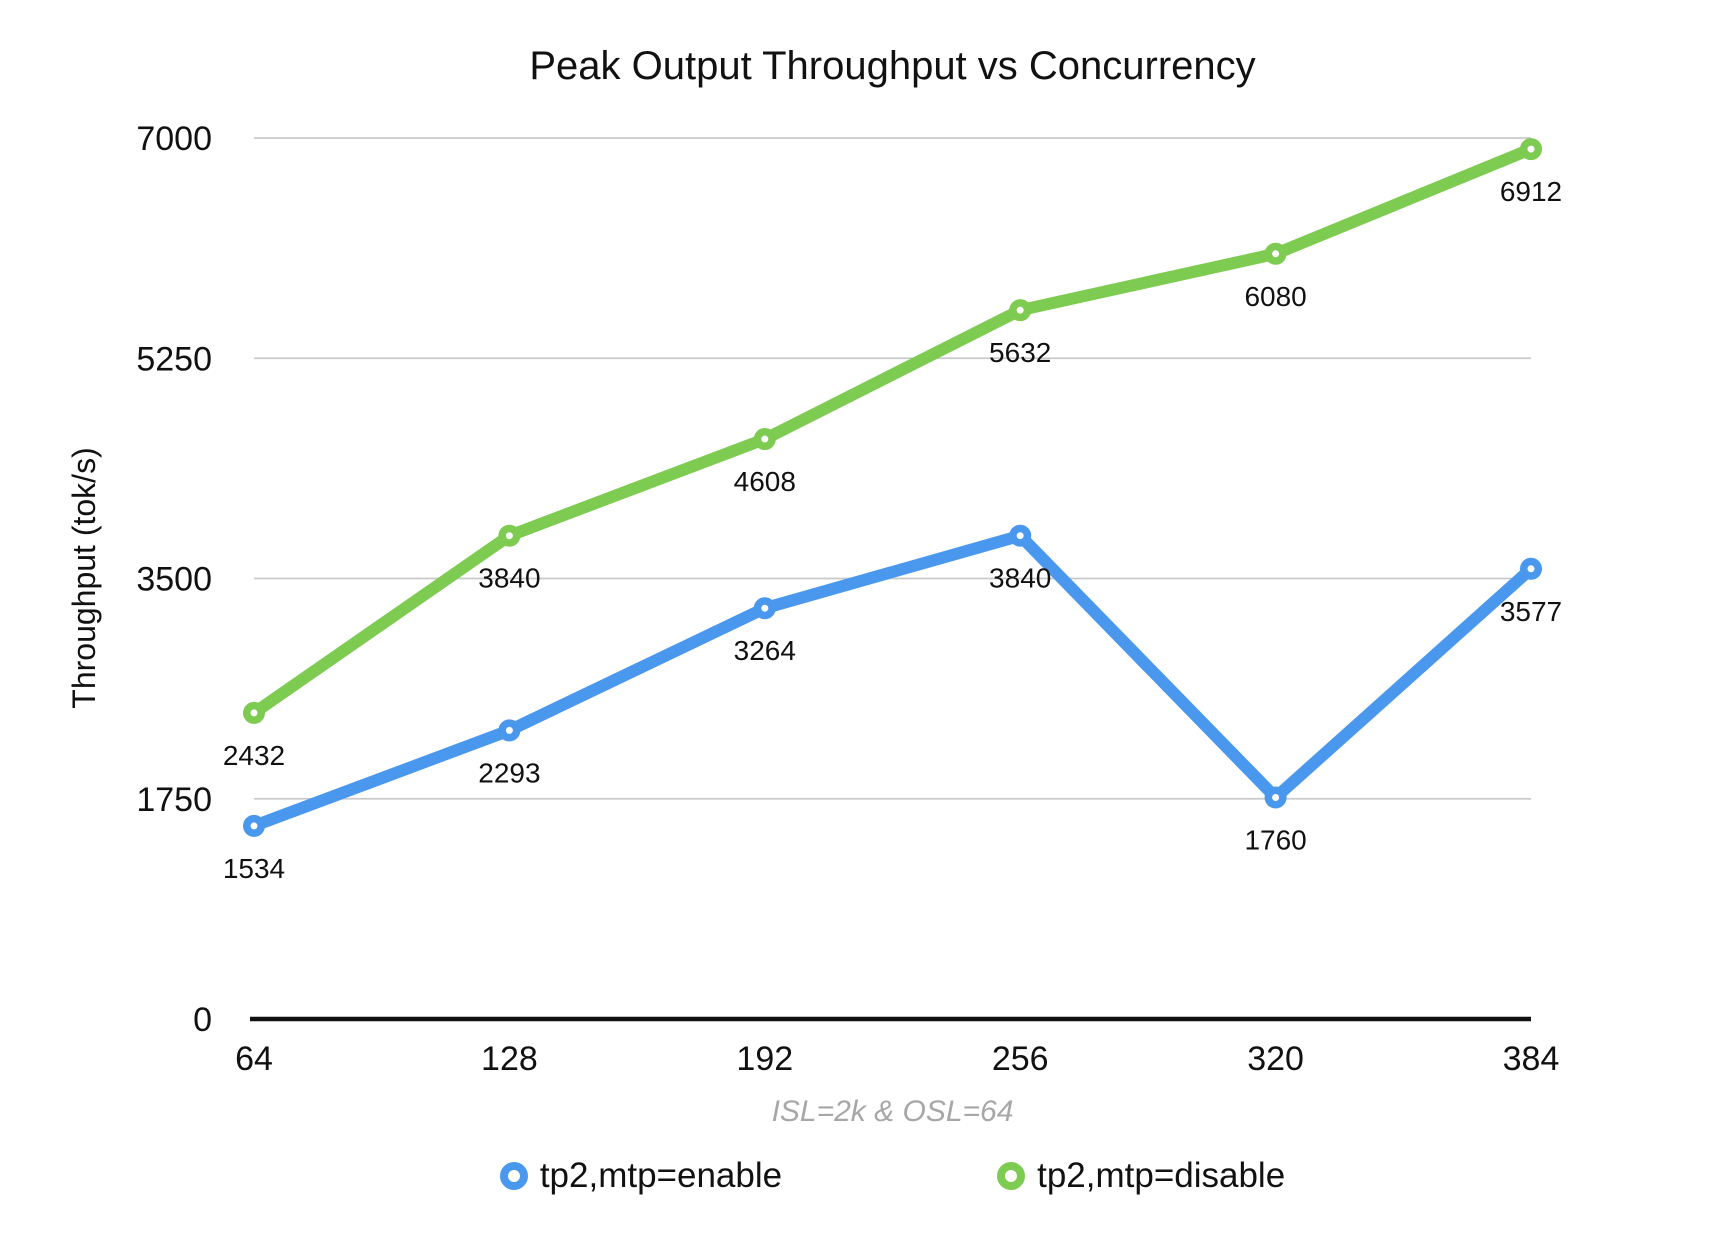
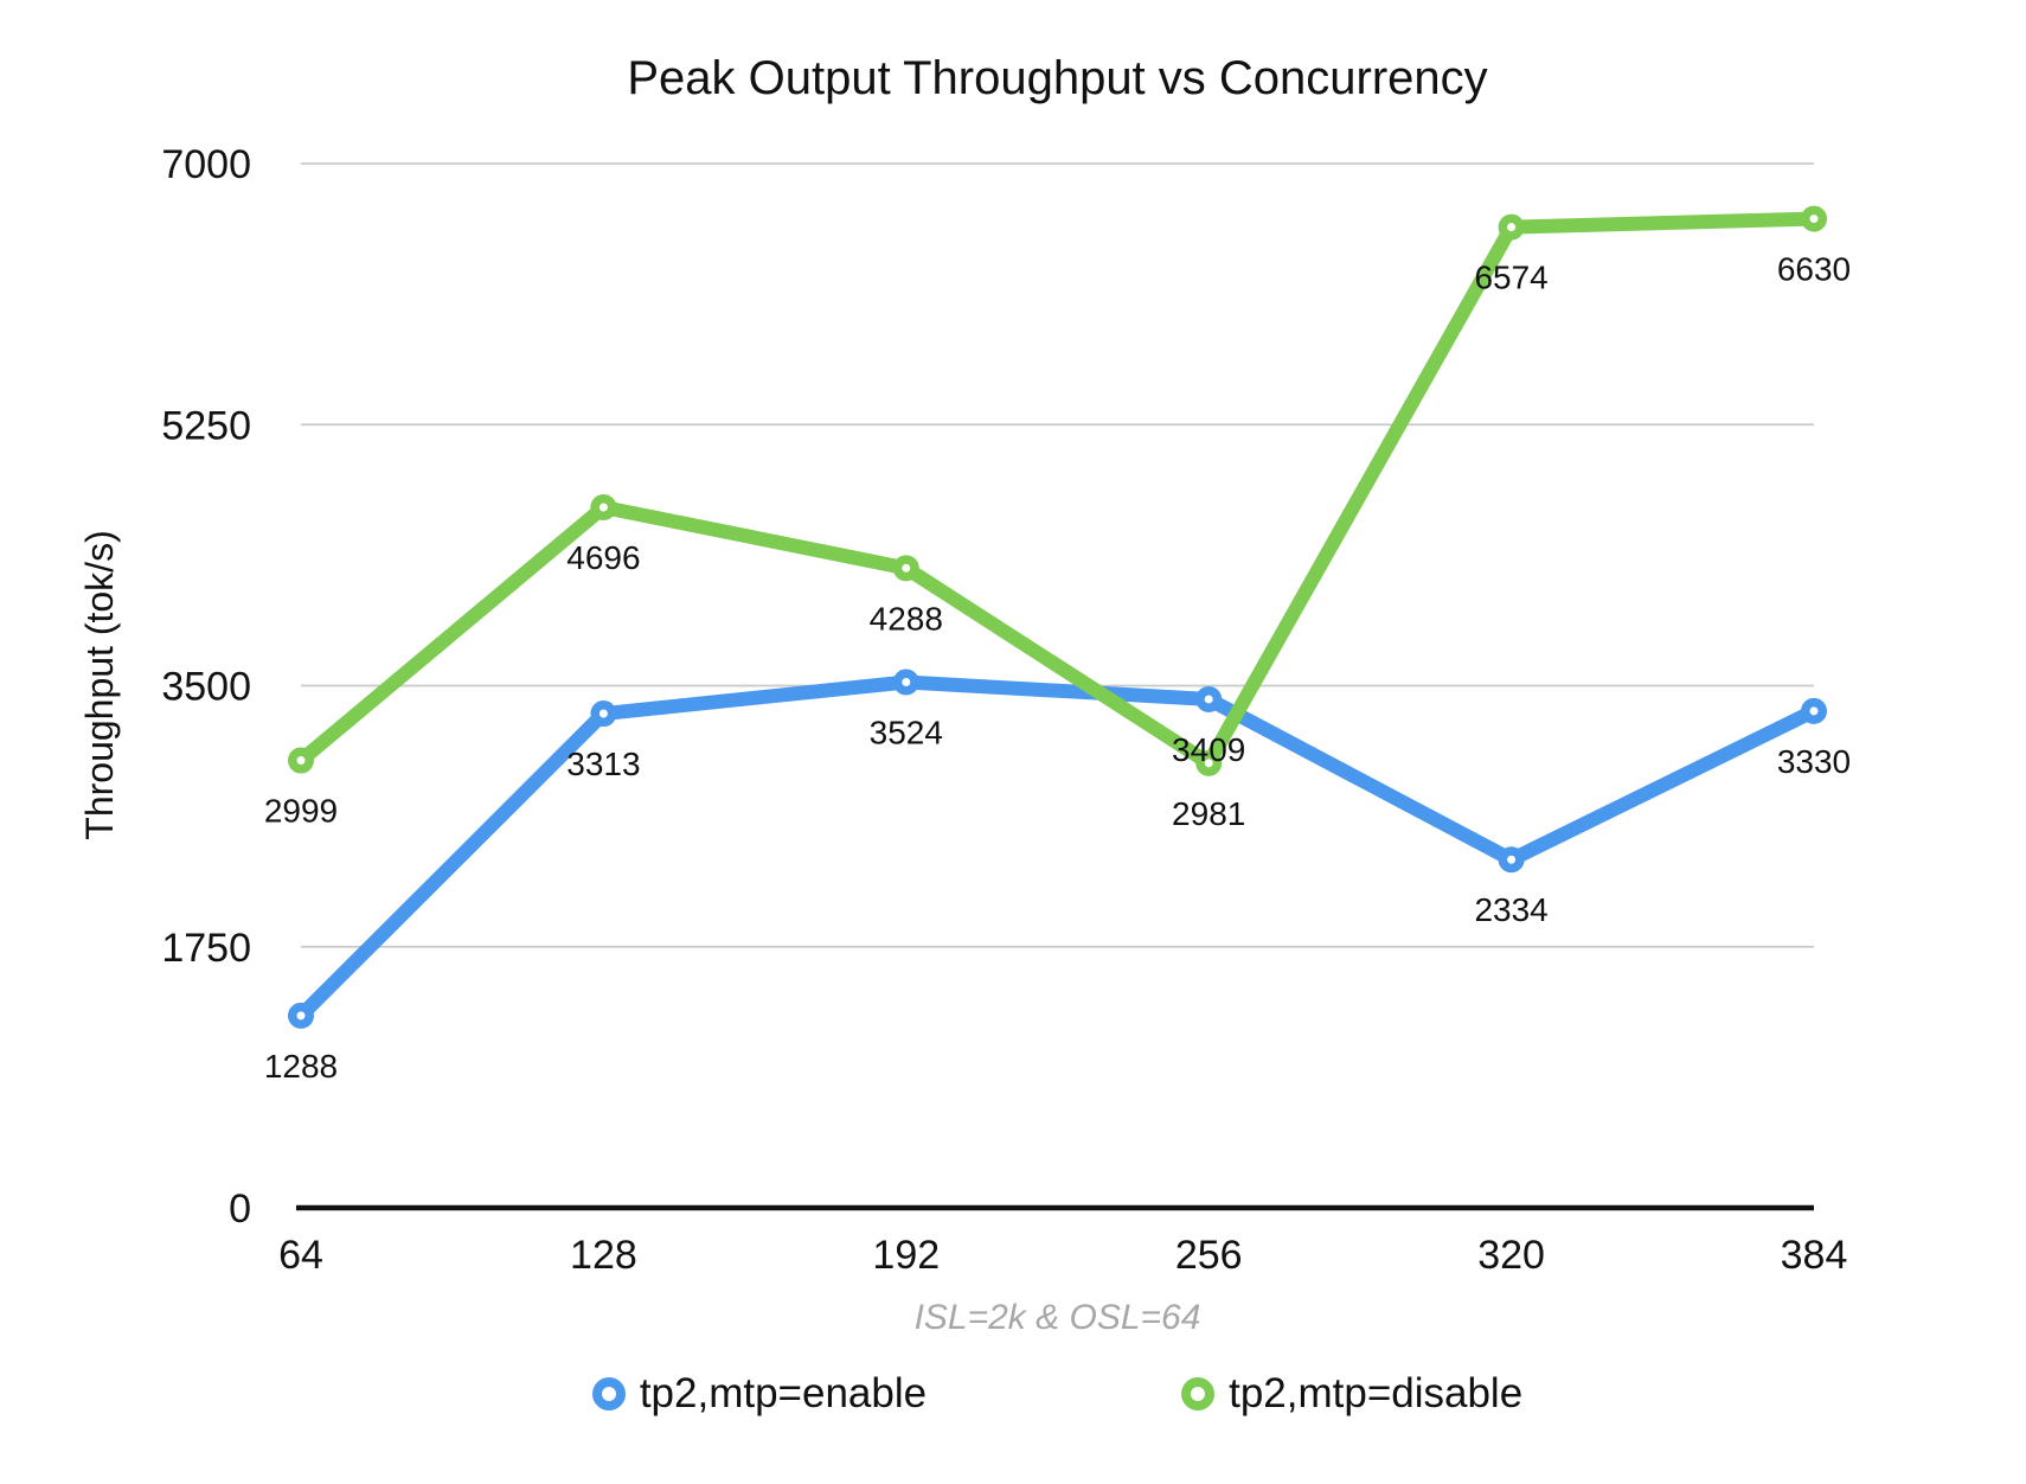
tp2,mtp=enable/64: 1534 -> 1288
tp2,mtp=disable/64: 2432 -> 2999
tp2,mtp=enable/128: 2293 -> 3313
tp2,mtp=disable/128: 3840 -> 4696
tp2,mtp=enable/192: 3264 -> 3524
tp2,mtp=disable/192: 4608 -> 4288
tp2,mtp=enable/256: 3840 -> 3409
tp2,mtp=disable/256: 5632 -> 2981
tp2,mtp=enable/320: 1760 -> 2334
tp2,mtp=disable/320: 6080 -> 6574
tp2,mtp=enable/384: 3577 -> 3330
tp2,mtp=disable/384: 6912 -> 6630
